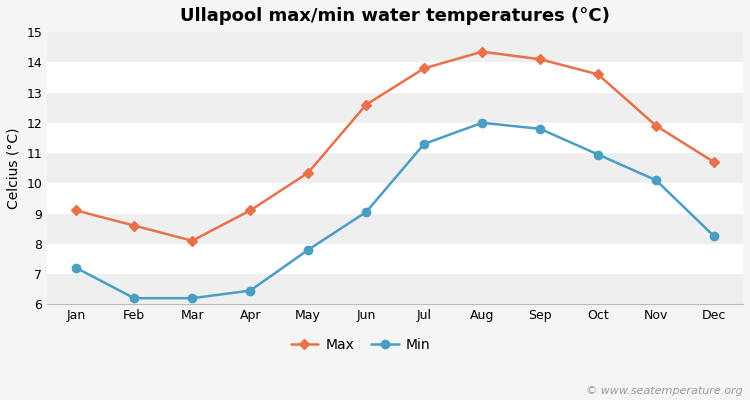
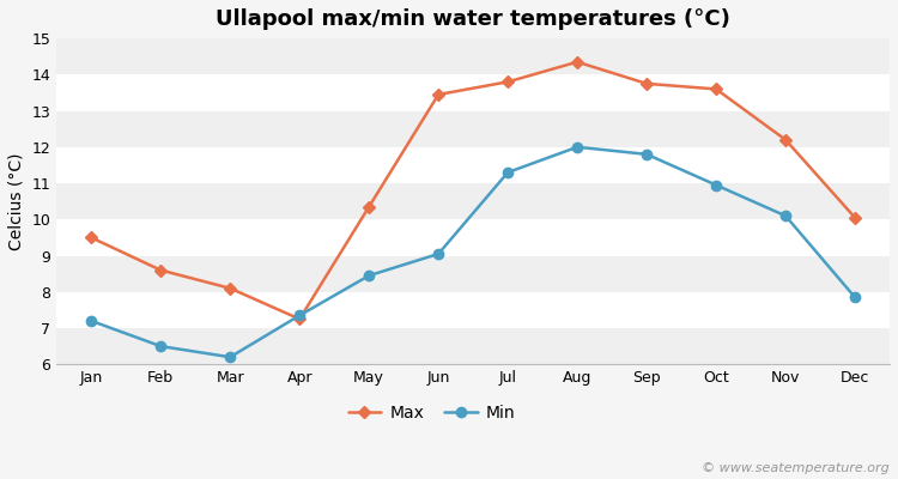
Max/Jan: 9.10 -> 9.50
Min/Feb: 6.20 -> 6.50
Max/Apr: 9.10 -> 7.25
Min/Apr: 6.45 -> 7.35
Min/May: 7.80 -> 8.45
Max/Jun: 12.60 -> 13.45
Max/Sep: 14.10 -> 13.75
Max/Nov: 11.90 -> 12.20
Max/Dec: 10.70 -> 10.05
Min/Dec: 8.25 -> 7.85
